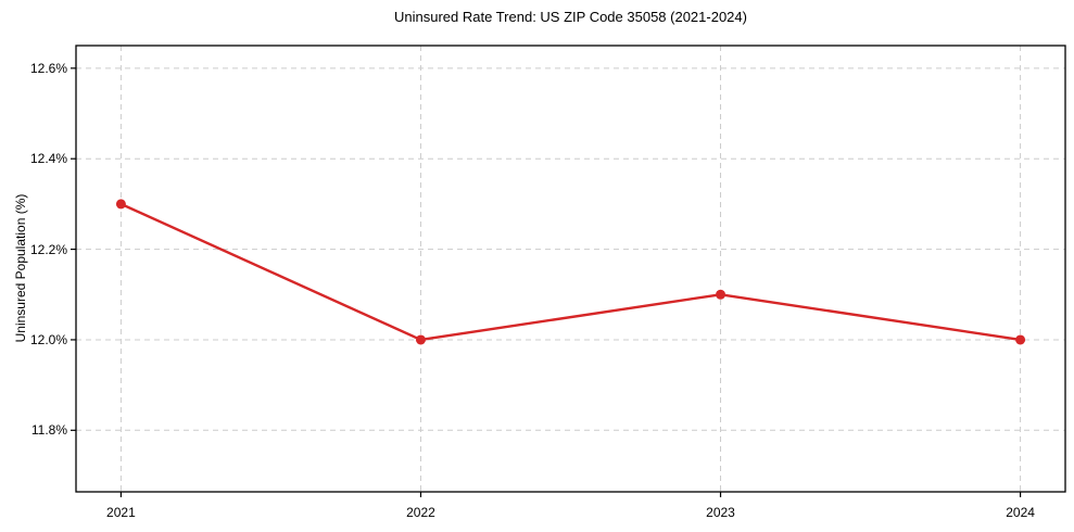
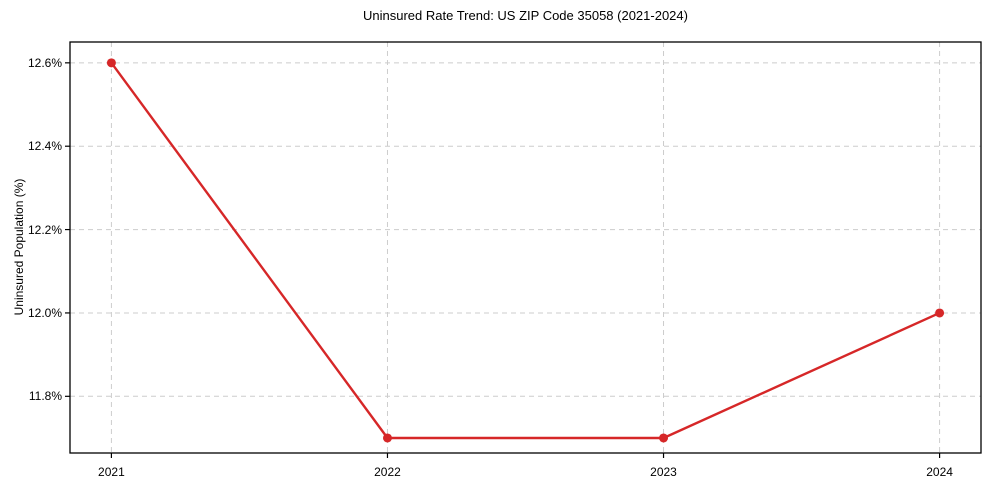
2021: 12.3% -> 12.6%
2022: 12.0% -> 11.7%
2023: 12.1% -> 11.7%
